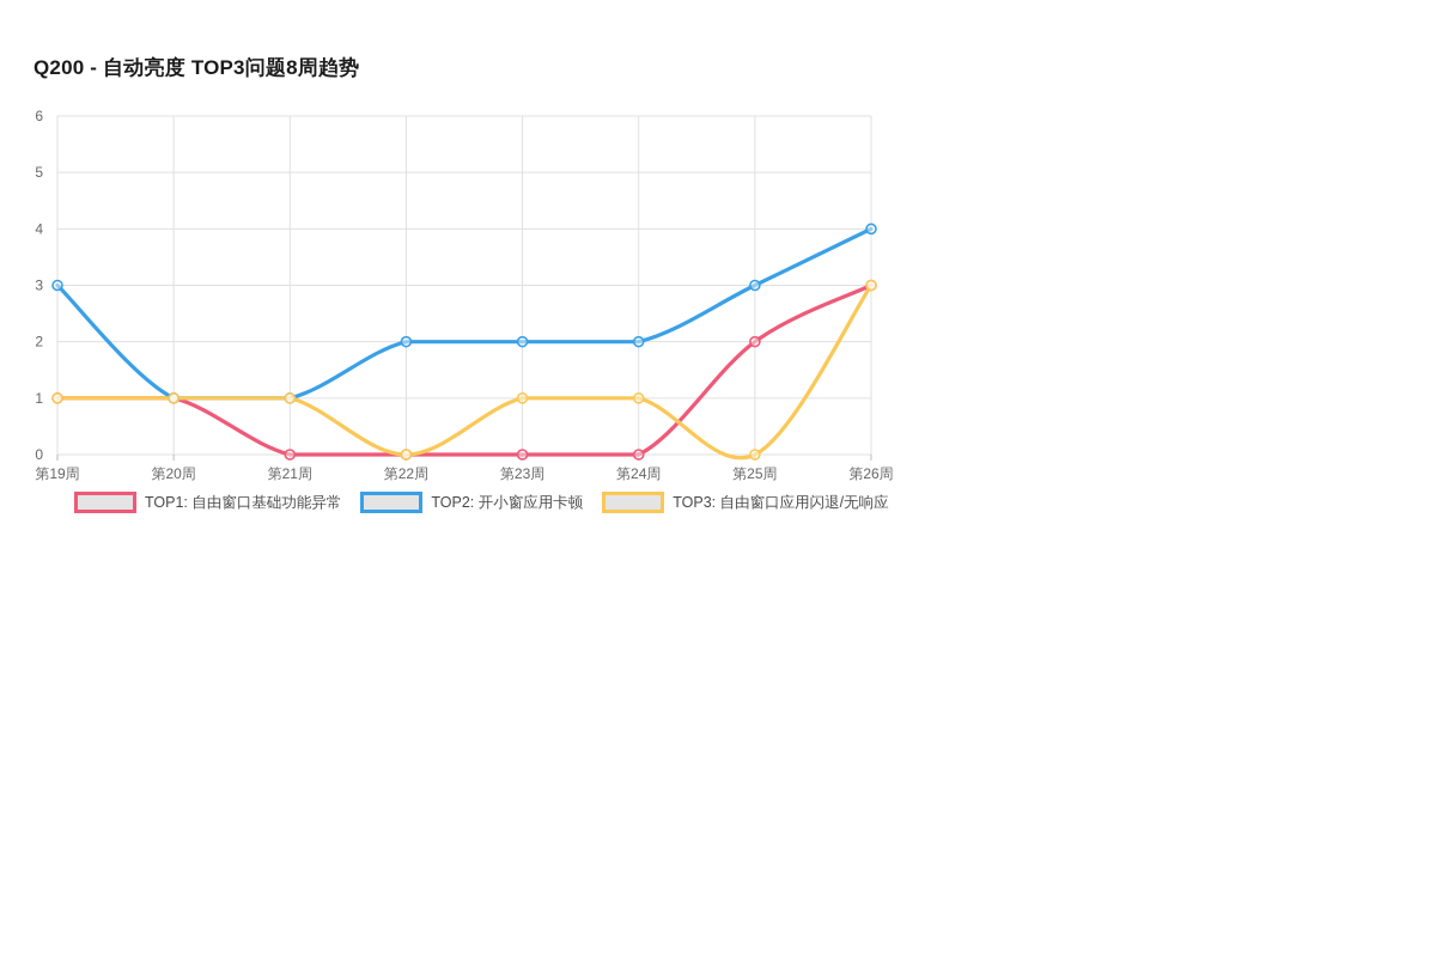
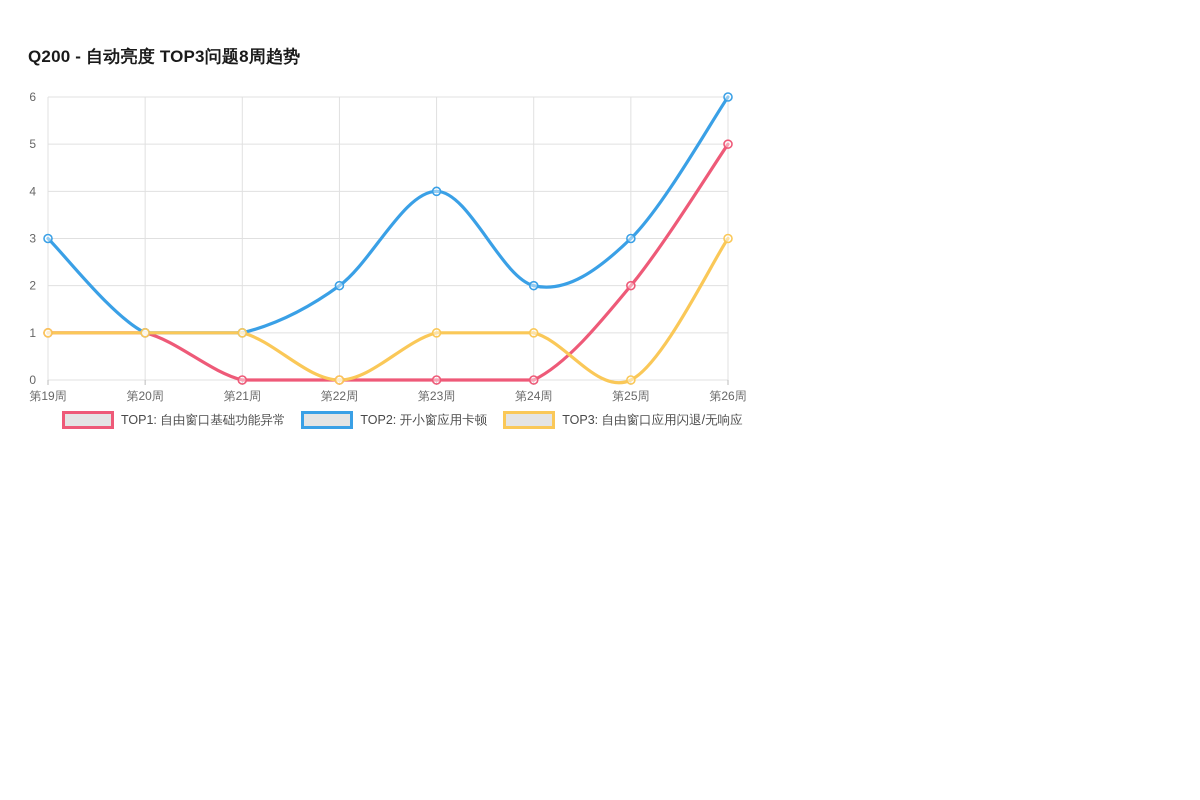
TOP2: 开小窗应用卡顿/第23周: 2 -> 4
TOP1: 自由窗口基础功能异常/第26周: 3 -> 5
TOP2: 开小窗应用卡顿/第26周: 4 -> 6
